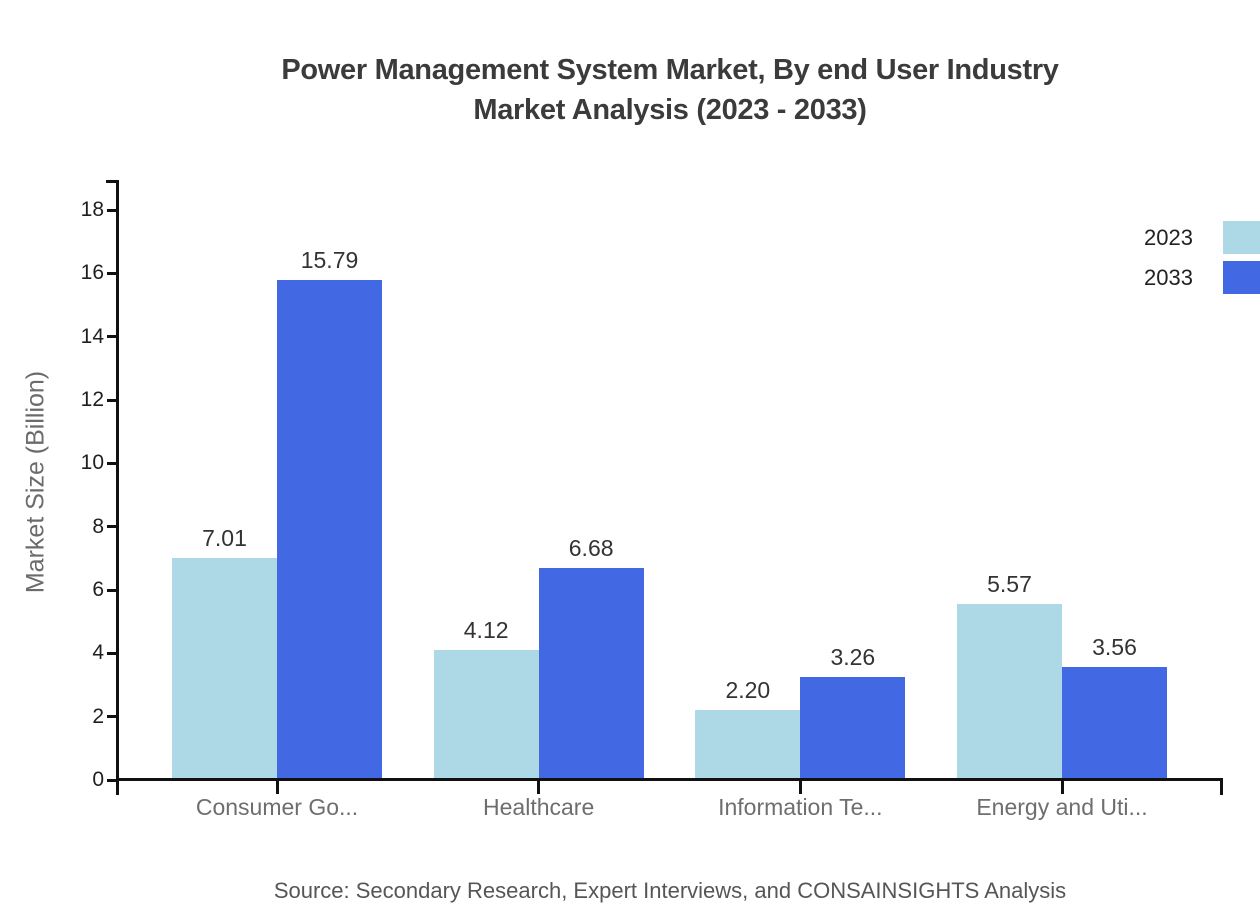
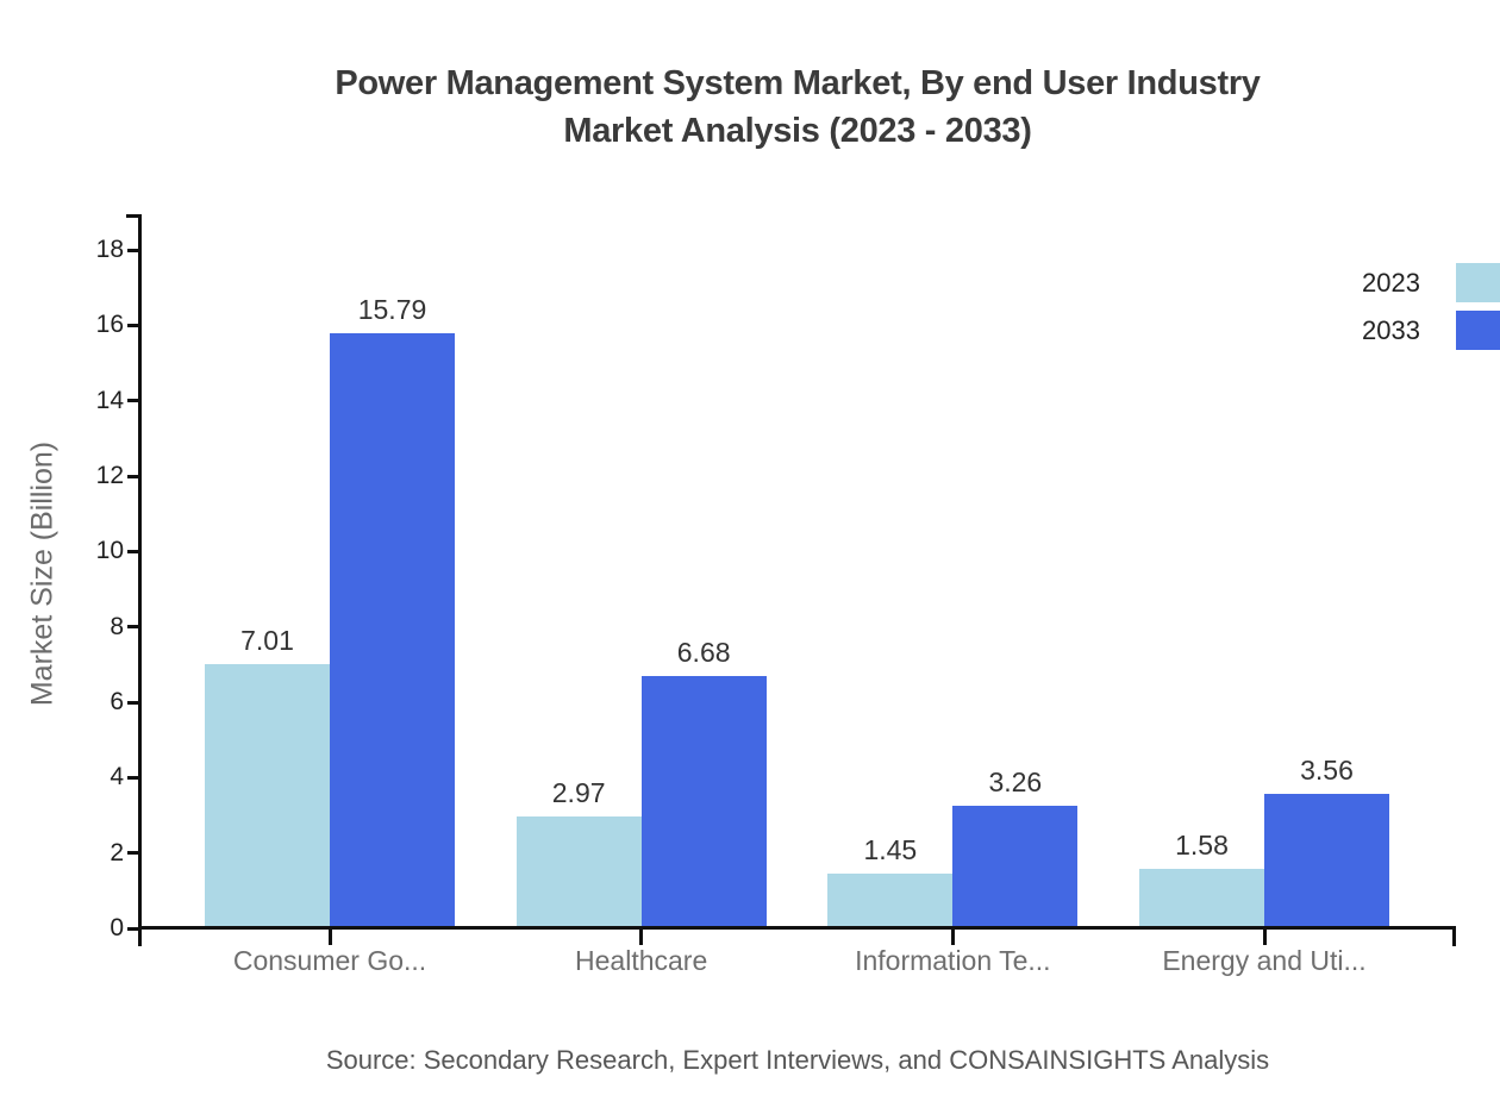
2023/Healthcare: 4.12 -> 2.97
2023/Information Te...: 2.20 -> 1.45
2023/Energy and Uti...: 5.57 -> 1.58
